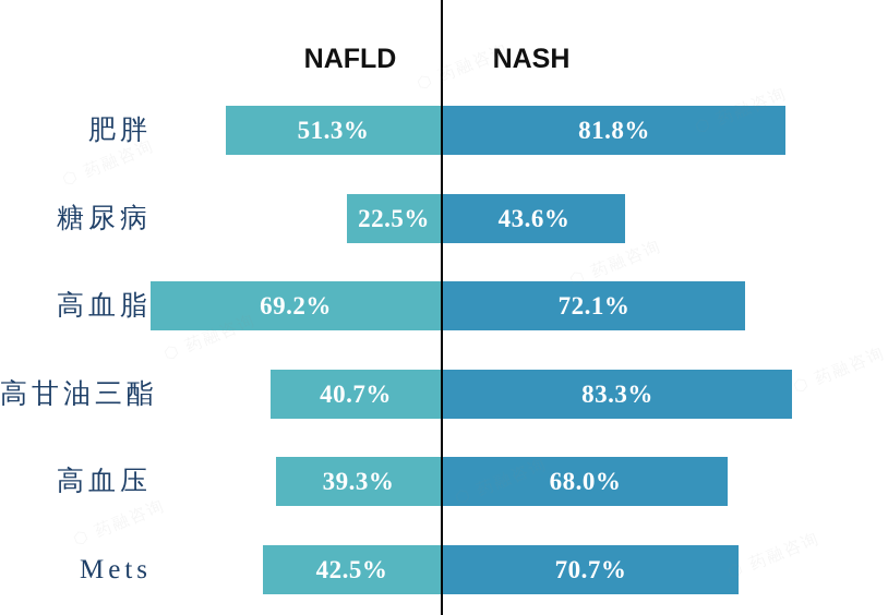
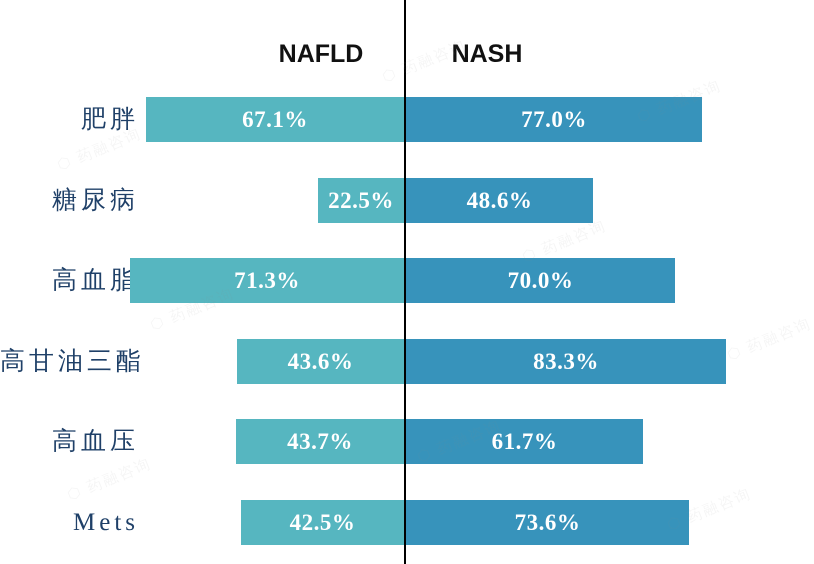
NAFLD/肥胖: 51.3% -> 67.1%
NASH/肥胖: 81.8% -> 77.0%
NASH/糖尿病: 43.6% -> 48.6%
NAFLD/高血脂: 69.2% -> 71.3%
NASH/高血脂: 72.1% -> 70.0%
NAFLD/高甘油三酯: 40.7% -> 43.6%
NAFLD/高血压: 39.3% -> 43.7%
NASH/高血压: 68.0% -> 61.7%
NASH/Mets: 70.7% -> 73.6%
